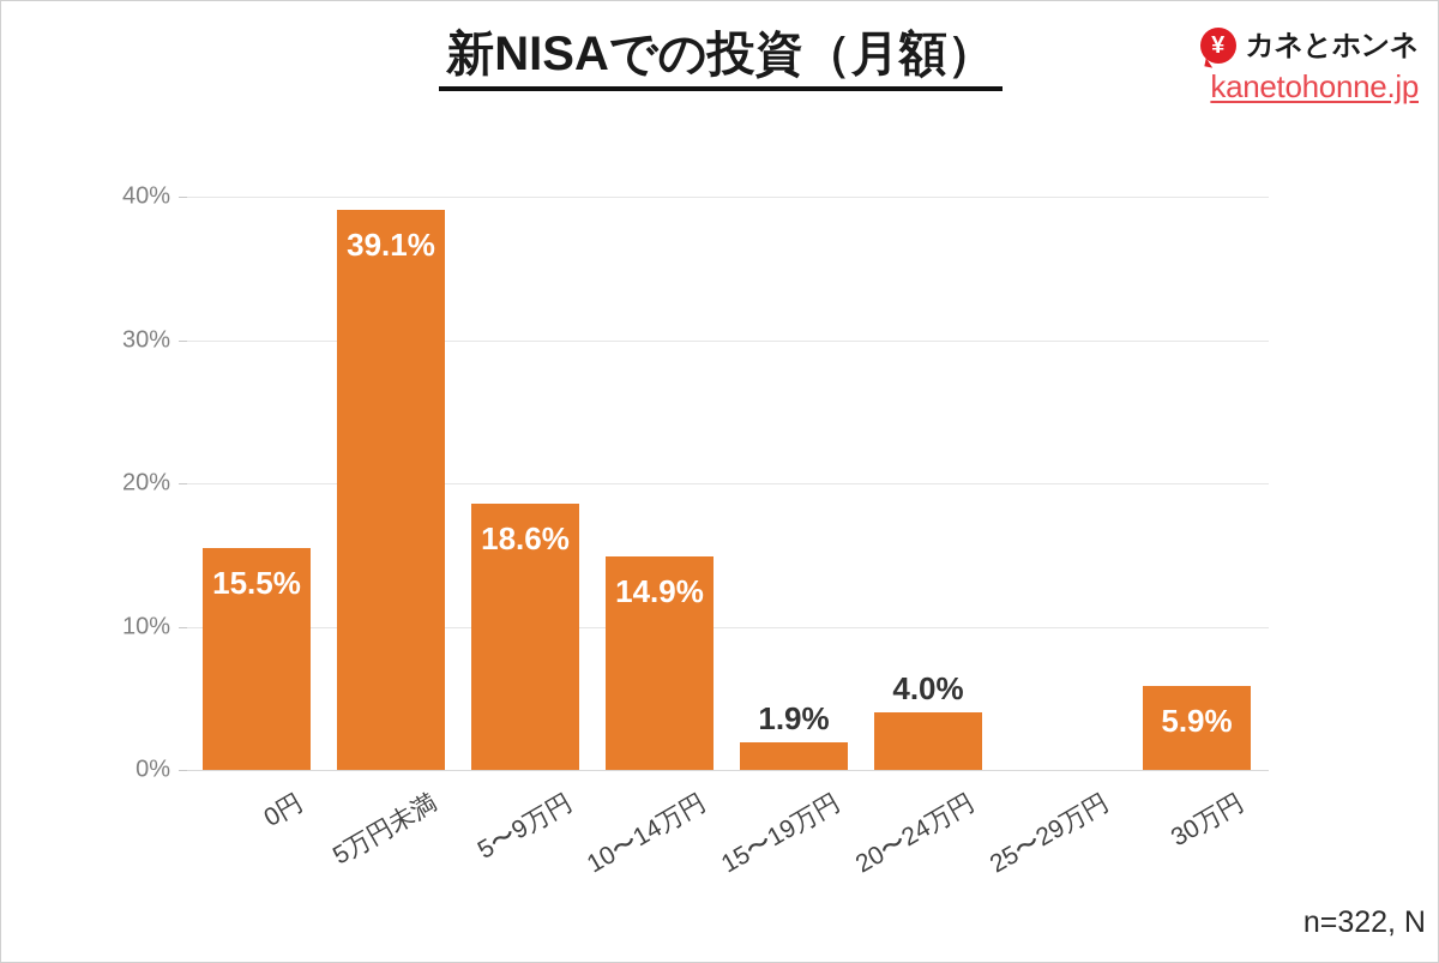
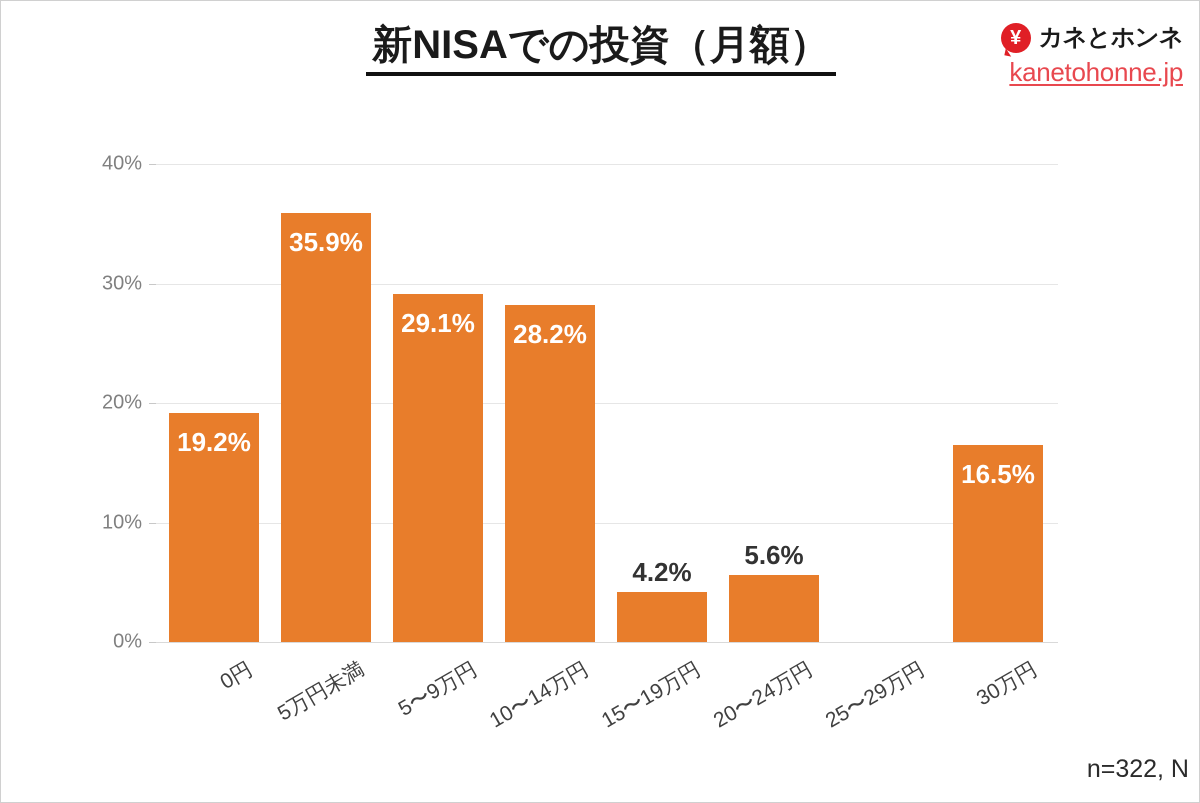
0円: 15.5% -> 19.2%
5万円未満: 39.1% -> 35.9%
5〜9万円: 18.6% -> 29.1%
10〜14万円: 14.9% -> 28.2%
15〜19万円: 1.9% -> 4.2%
20〜24万円: 4.0% -> 5.6%
30万円: 5.9% -> 16.5%
